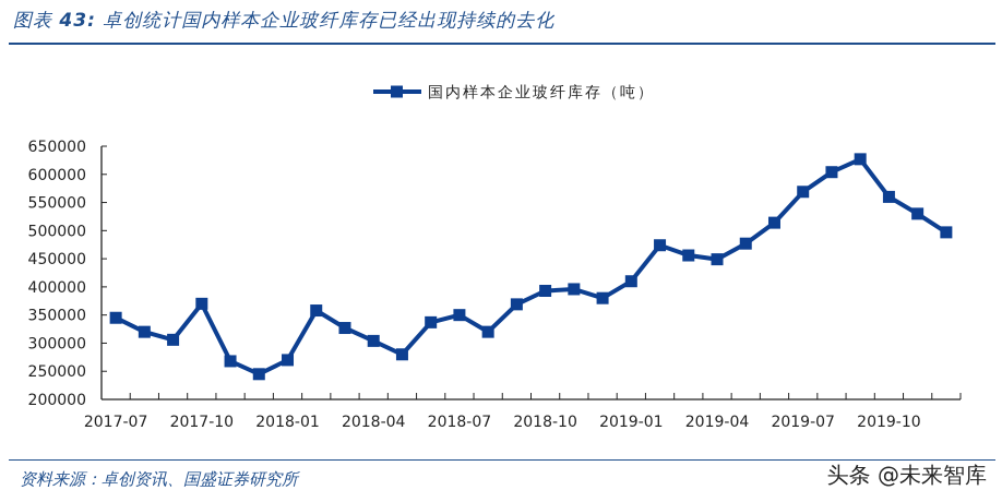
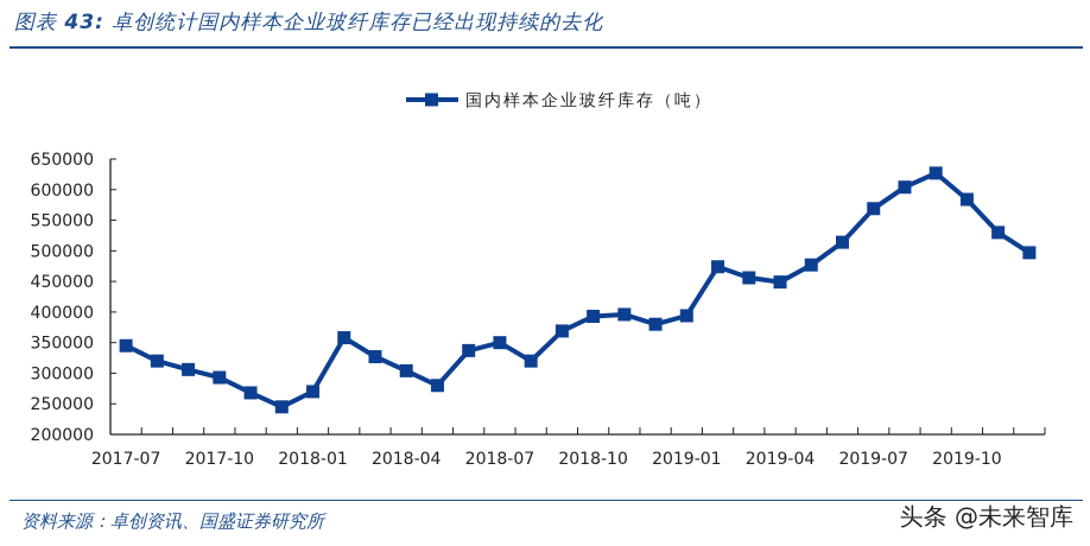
2017-10: 370000 -> 290000
2019-01: 410000 -> 390000
2019-10: 560000 -> 580000
